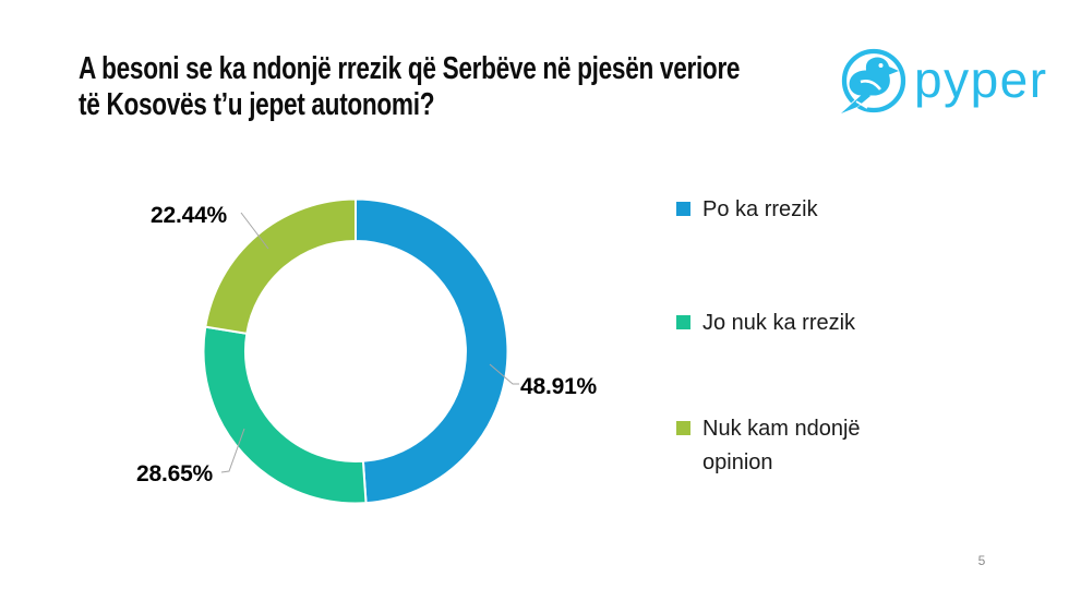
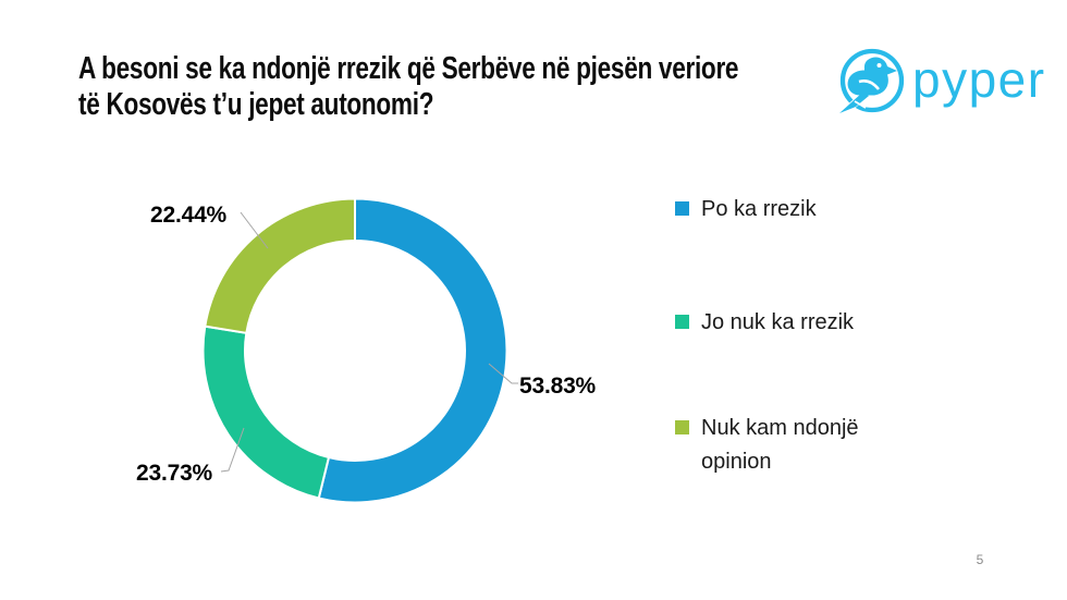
Po ka rrezik: 48.91% -> 53.83%
Jo nuk ka rrezik: 28.65% -> 23.73%
